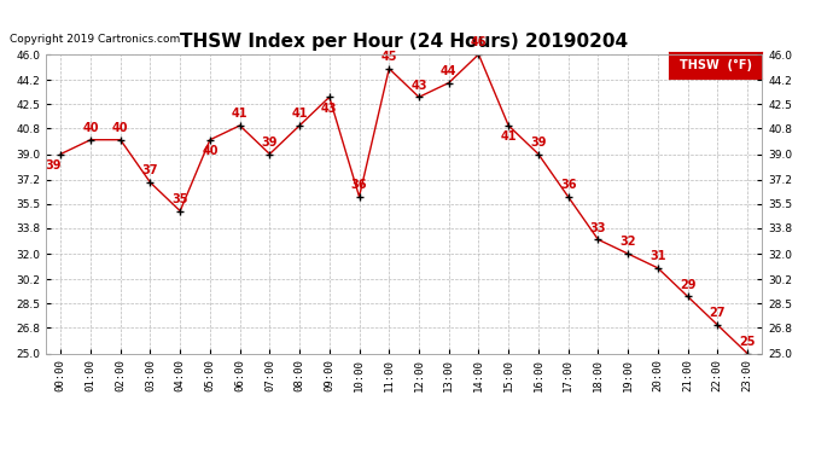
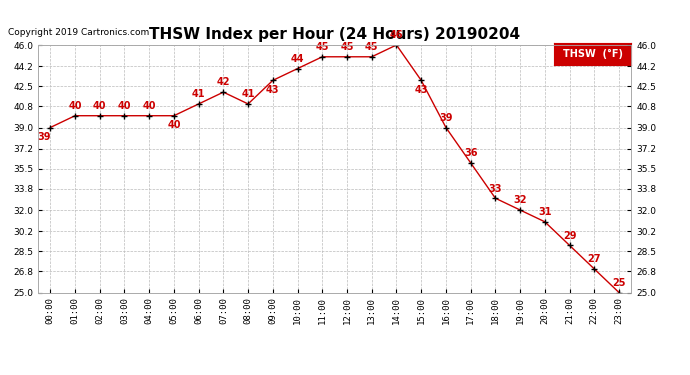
03:00: 37 -> 40
04:00: 35 -> 40
07:00: 39 -> 42
10:00: 36 -> 44
12:00: 43 -> 45
13:00: 44 -> 45
15:00: 41 -> 43
